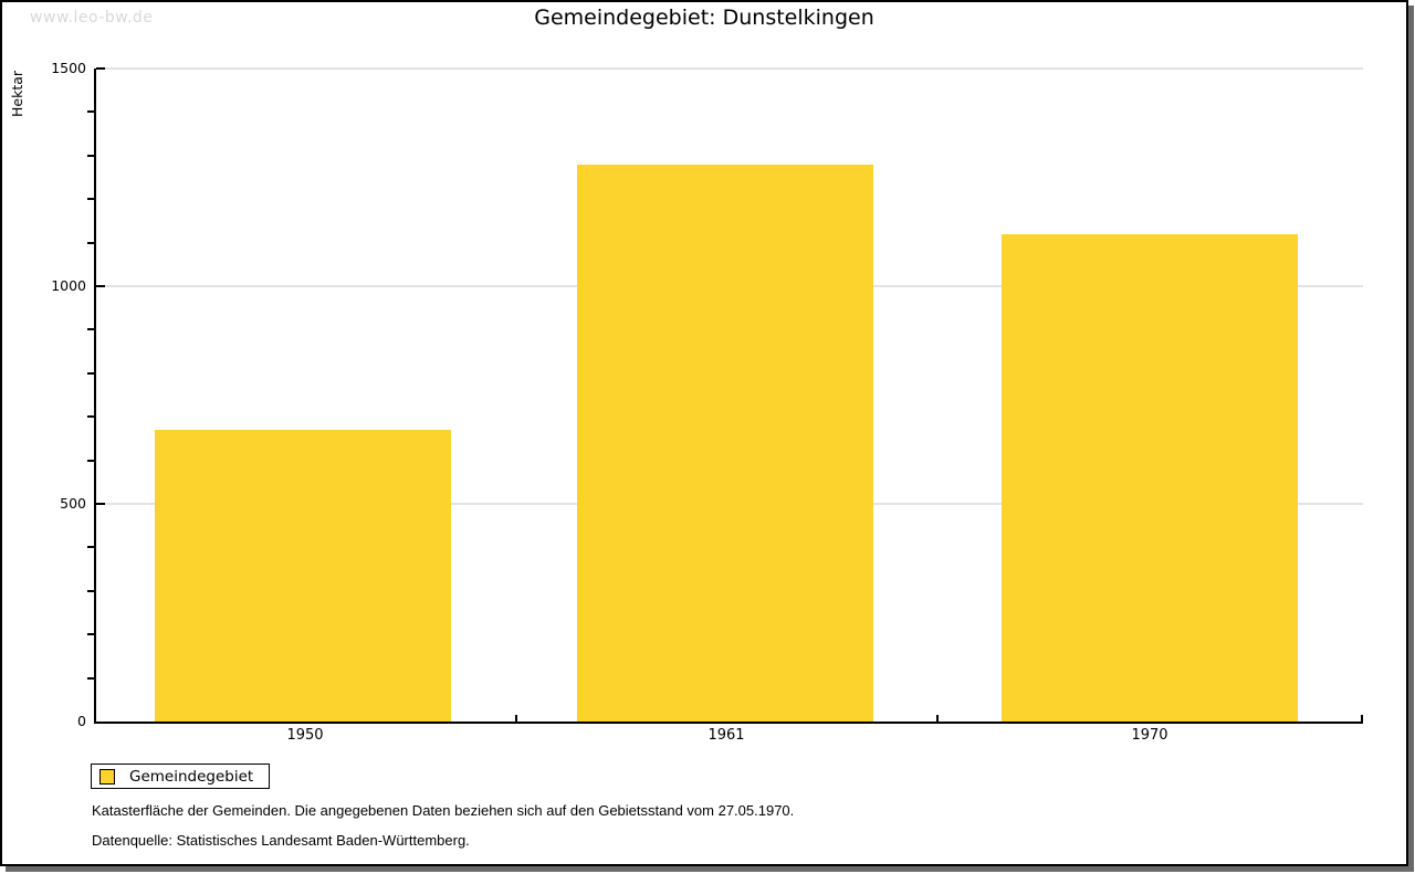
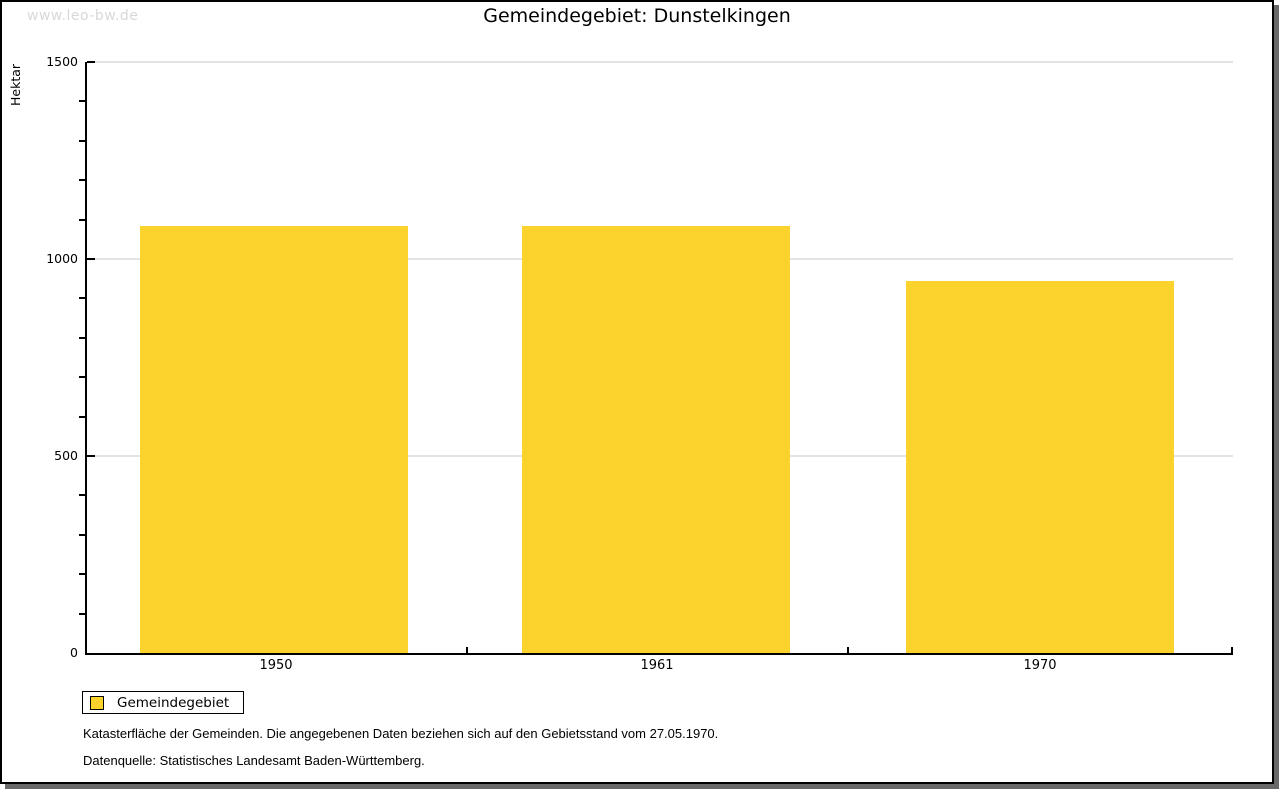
1950: 670 -> 1080
1961: 1280 -> 1080
1970: 1120 -> 940
